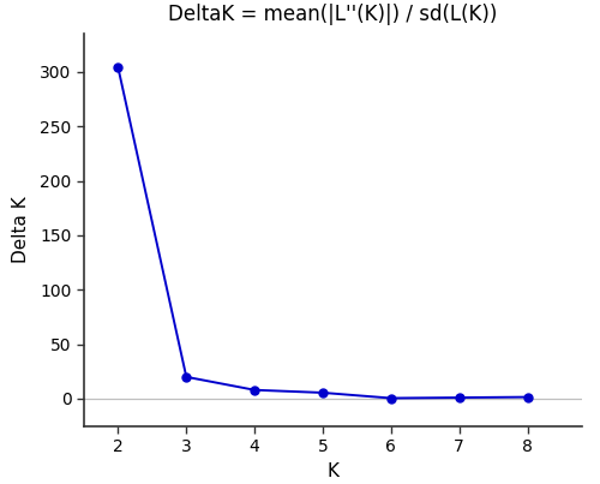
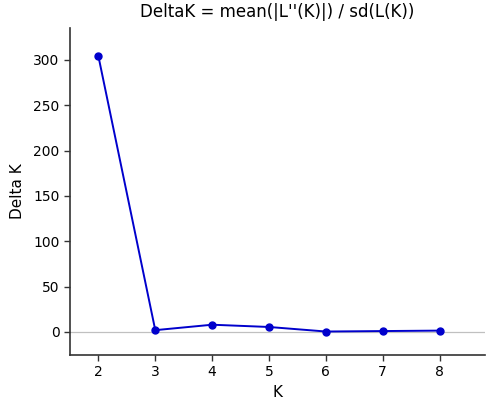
3: 20 -> 2
